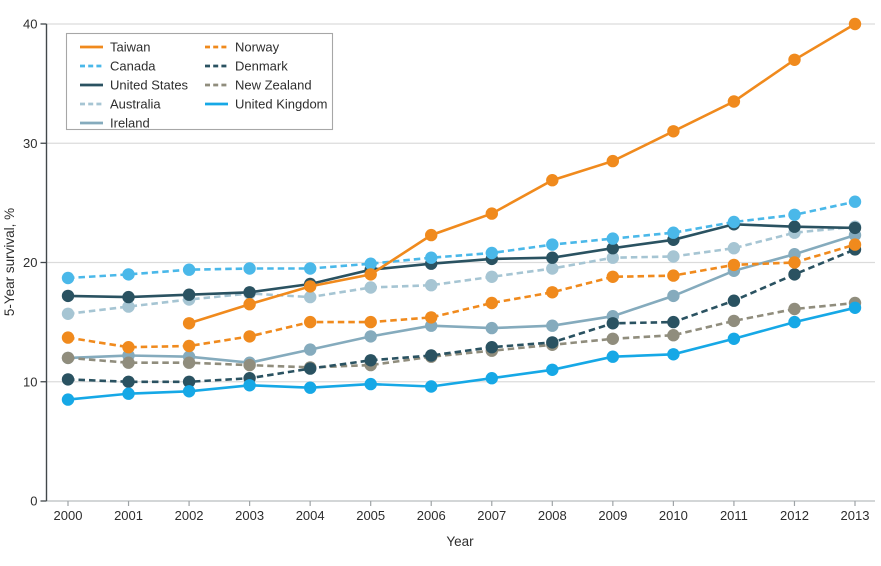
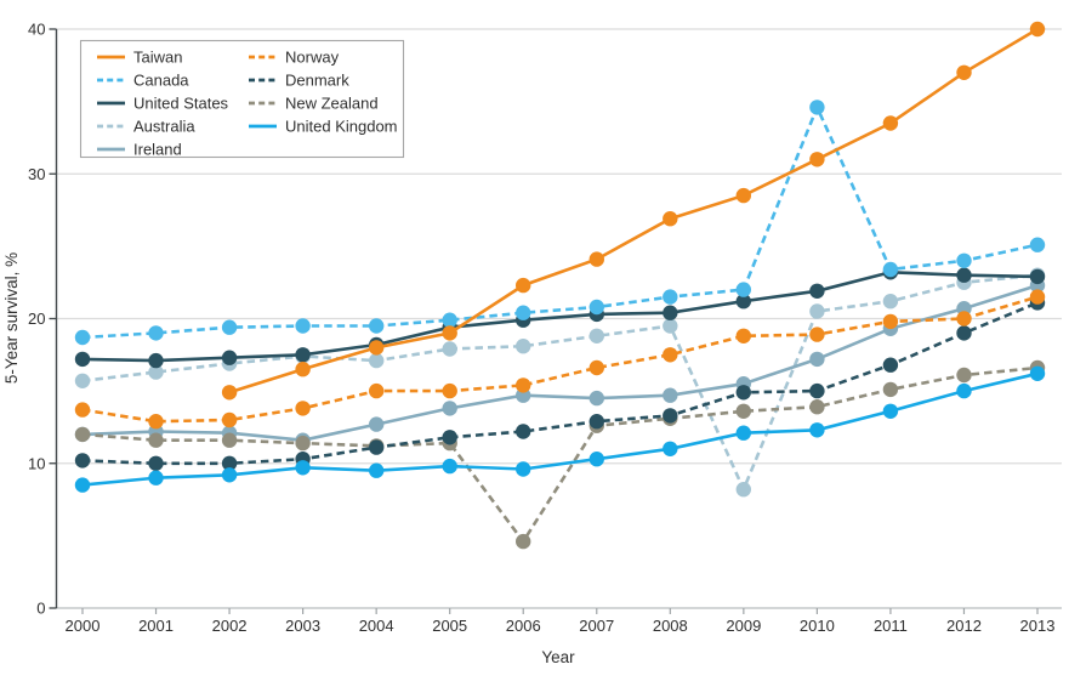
New Zealand/2006: 12.1 -> 4.6
Australia/2009: 20.4 -> 8.2
Canada/2010: 22.5 -> 34.6
